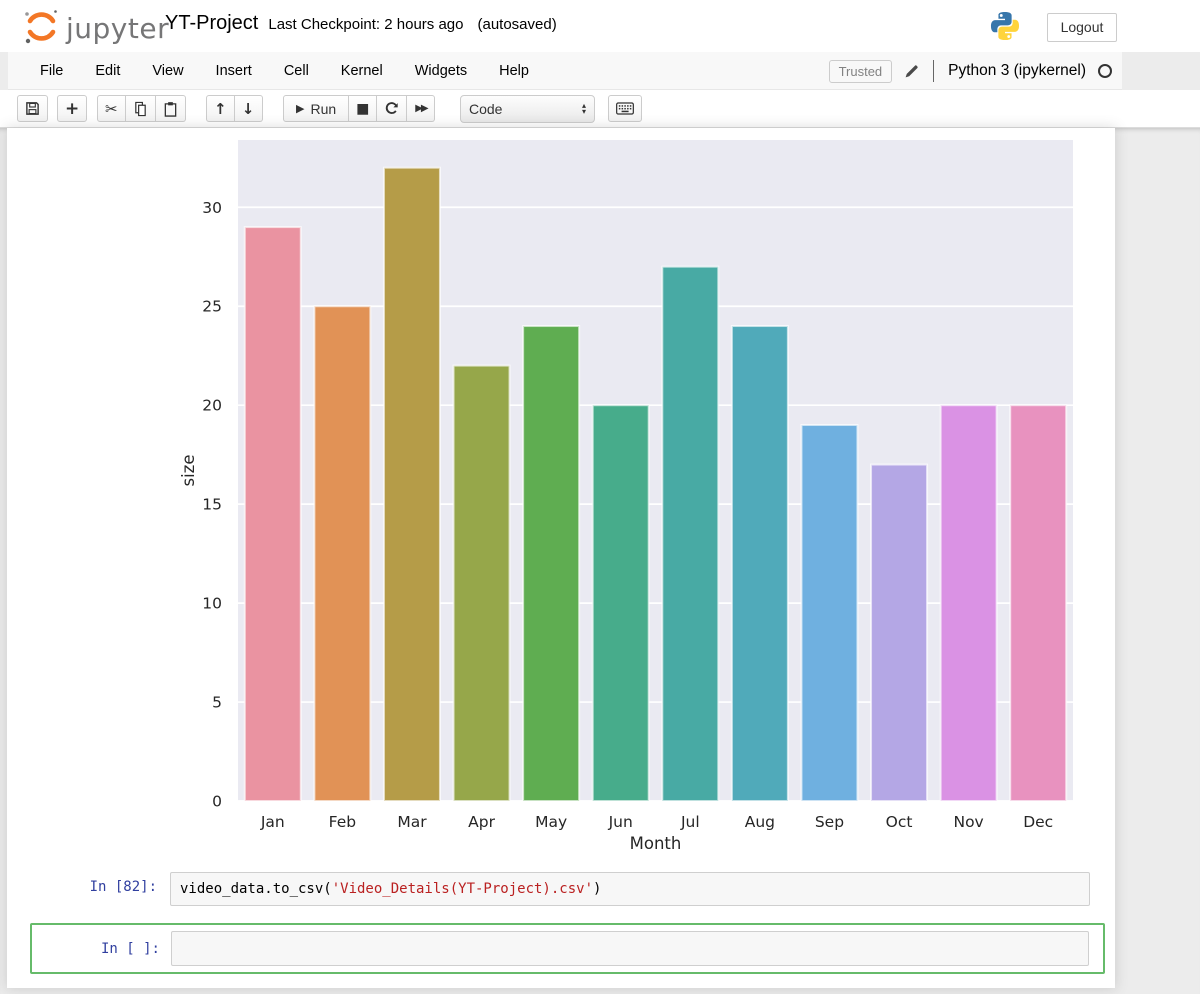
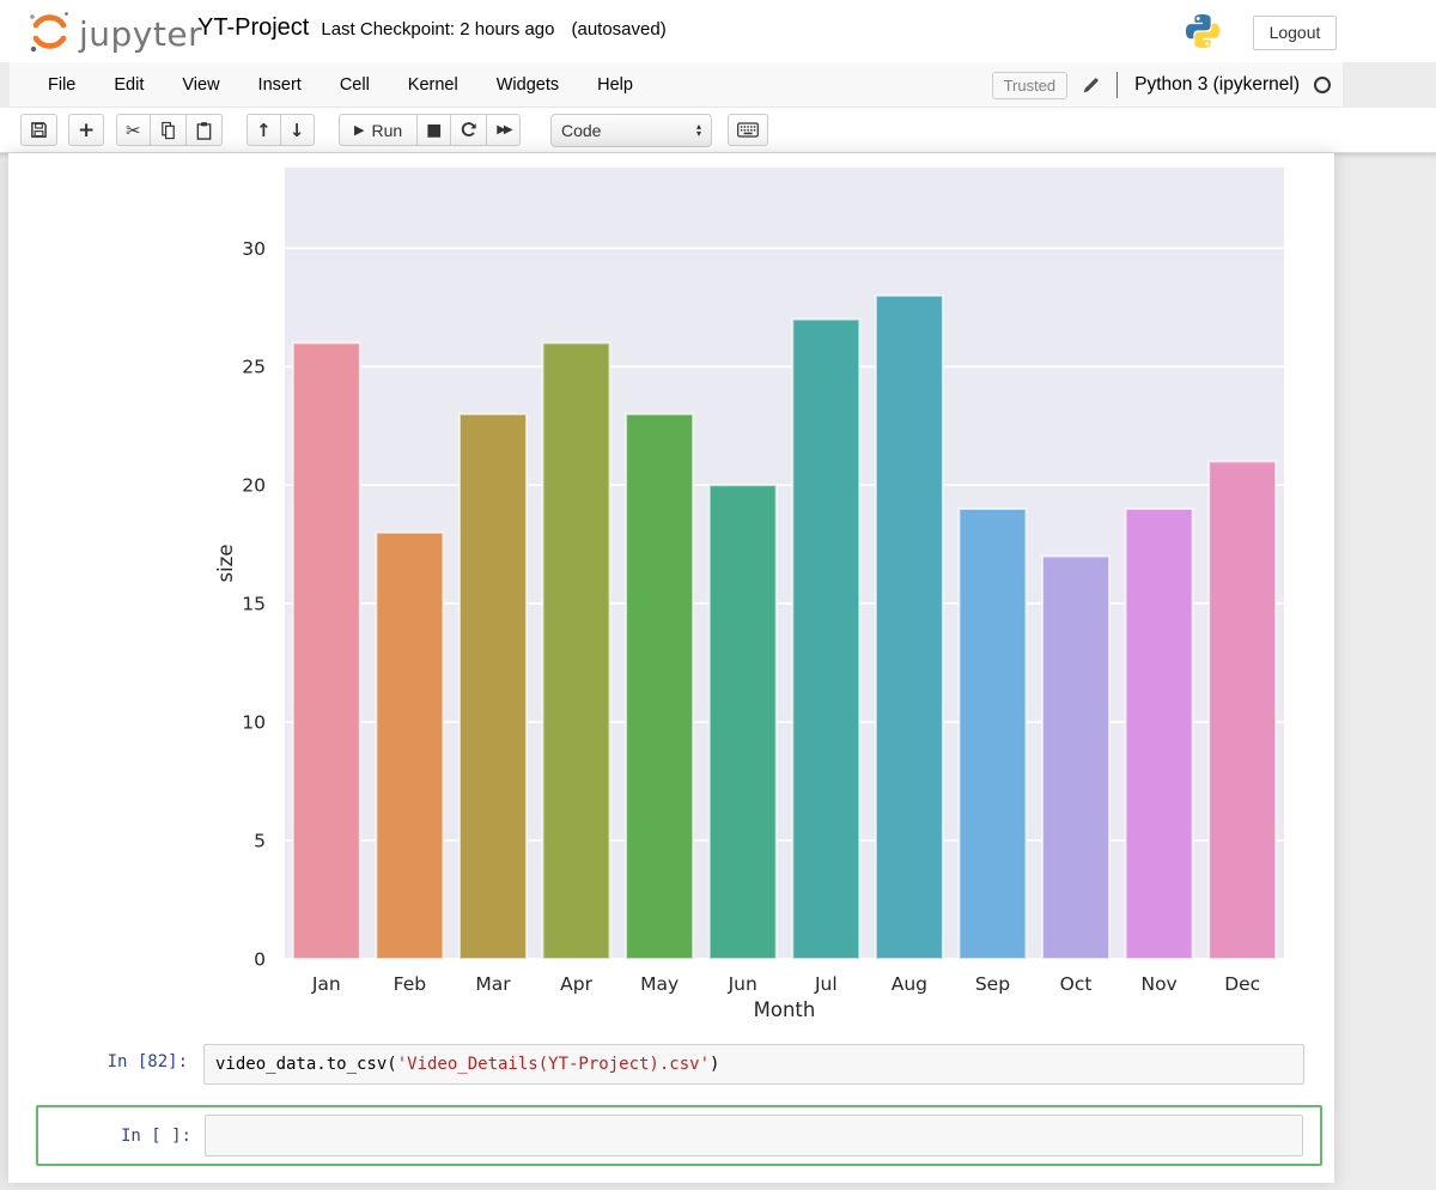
Jan: 29 -> 26
Feb: 25 -> 18
Mar: 32 -> 23
Apr: 22 -> 26
May: 24 -> 23
Aug: 24 -> 28
Nov: 20 -> 19
Dec: 20 -> 21
